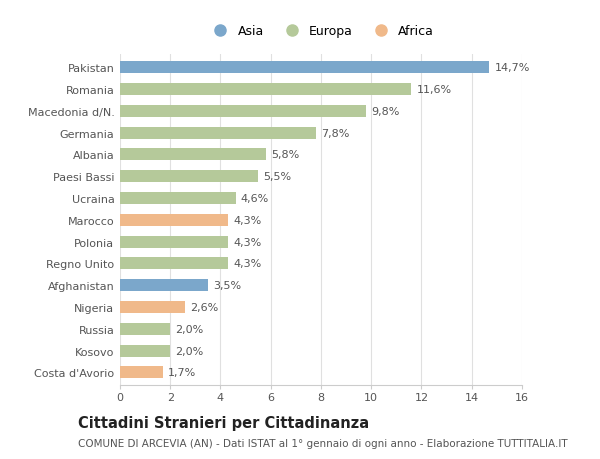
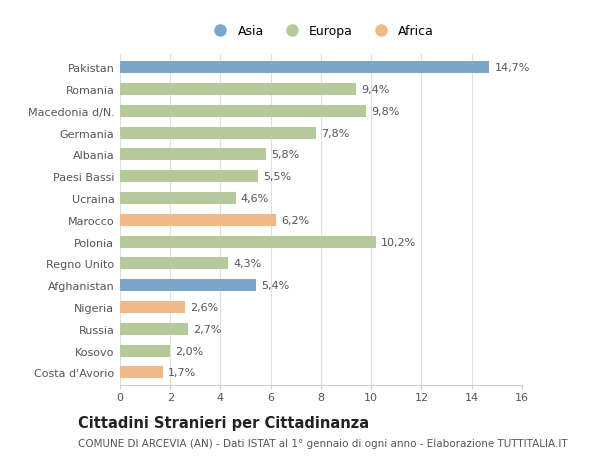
Romania: 11,6% -> 9,4%
Marocco: 4,3% -> 6,2%
Polonia: 4,3% -> 10,2%
Afghanistan: 3,5% -> 5,4%
Russia: 2,0% -> 2,7%
